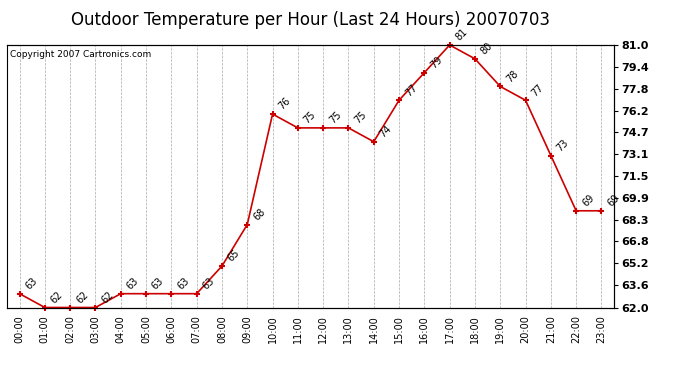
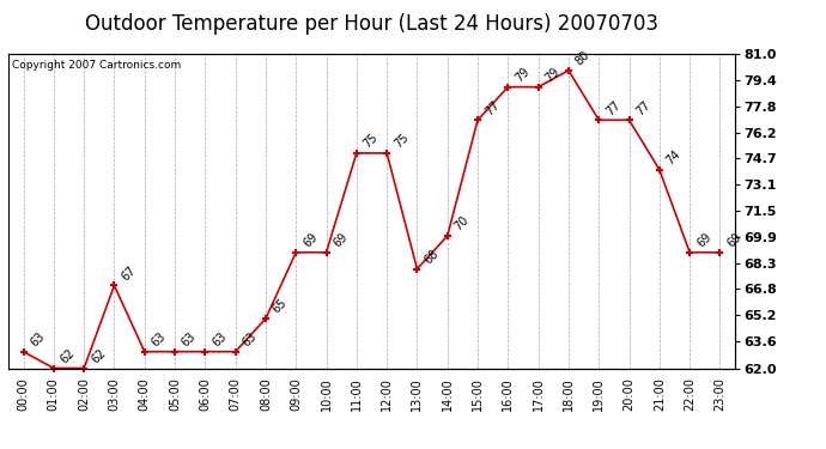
03:00: 62 -> 67
09:00: 68 -> 69
10:00: 76 -> 69
13:00: 75 -> 68
14:00: 74 -> 70
17:00: 81 -> 79
19:00: 78 -> 77
21:00: 73 -> 74
